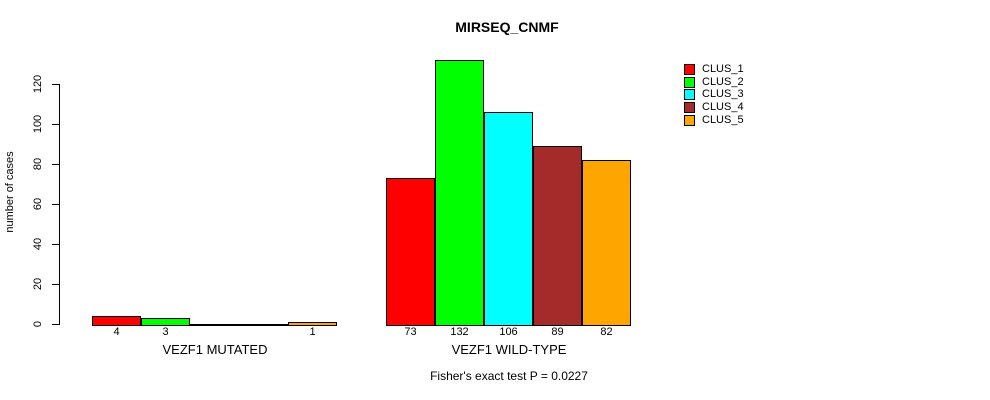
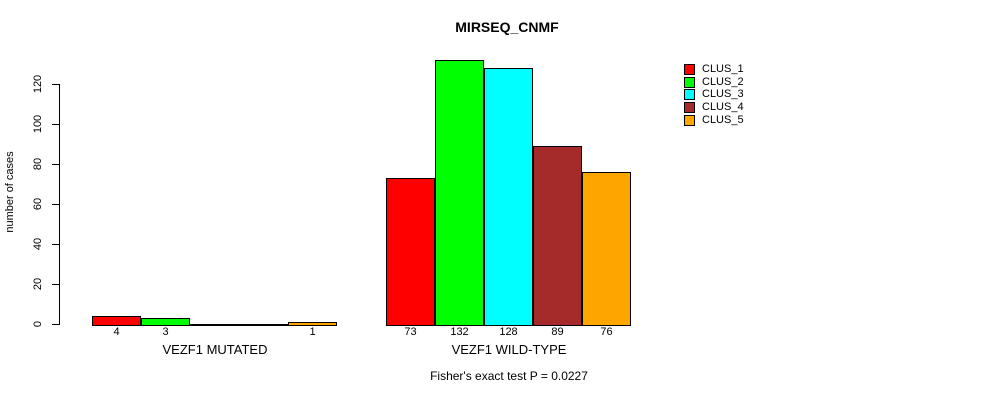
CLUS_3/VEZF1 WILD-TYPE: 106 -> 128
CLUS_5/VEZF1 WILD-TYPE: 82 -> 76
